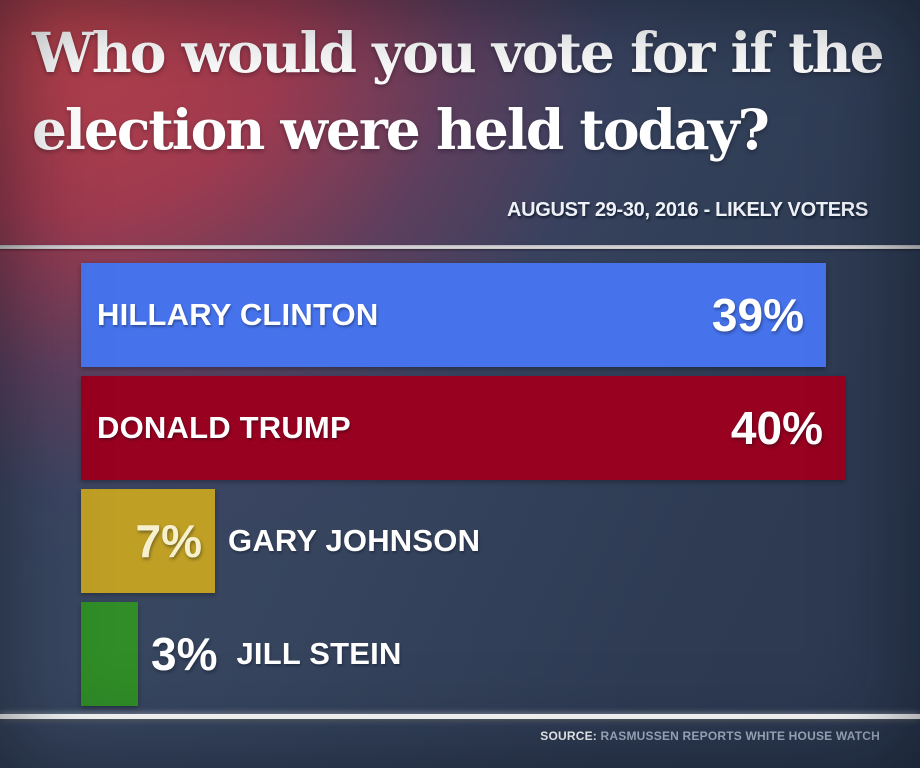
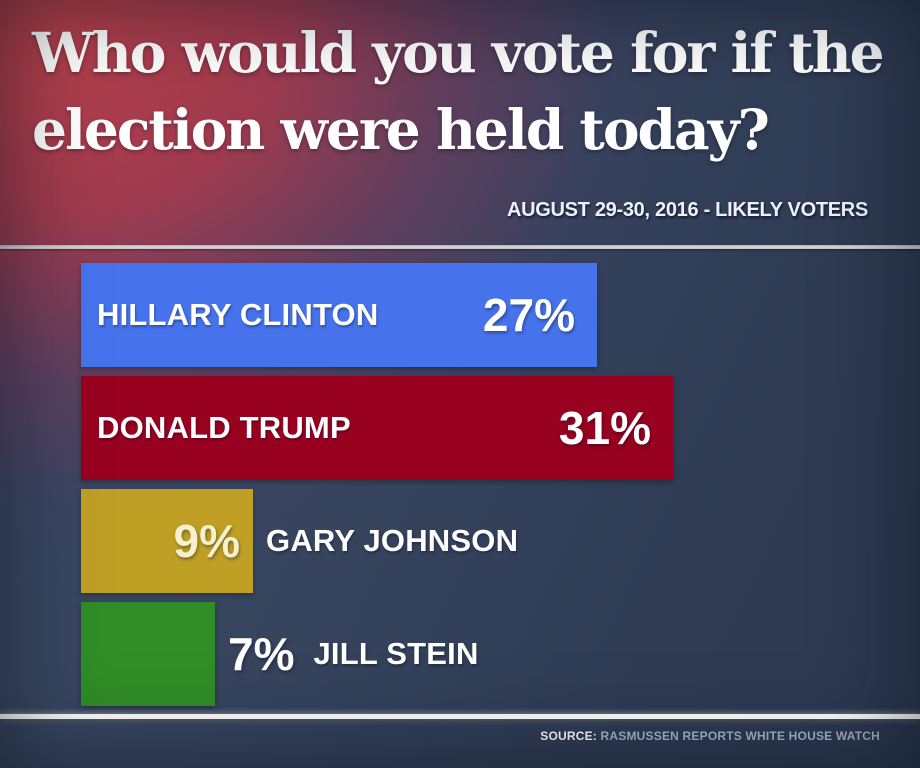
HILLARY CLINTON: 39% -> 27%
DONALD TRUMP: 40% -> 31%
GARY JOHNSON: 7% -> 9%
JILL STEIN: 3% -> 7%
